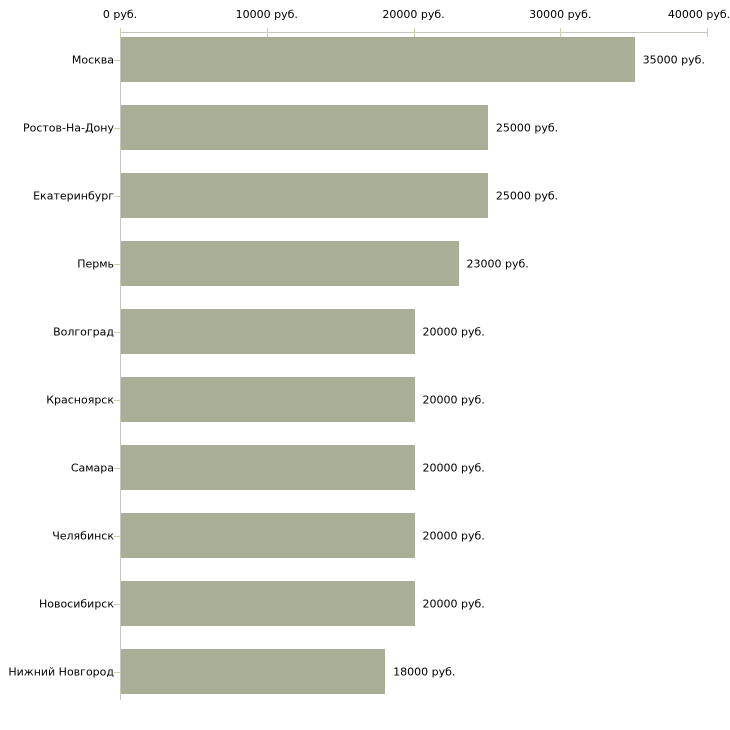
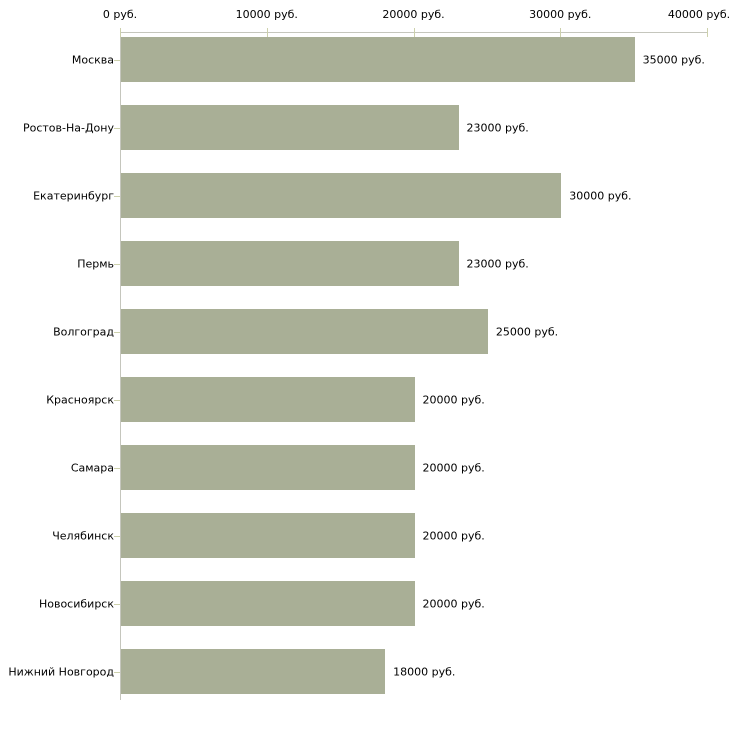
Ростов-На-Дону: 25000 -> 23000
Екатеринбург: 25000 -> 30000
Волгоград: 20000 -> 25000
